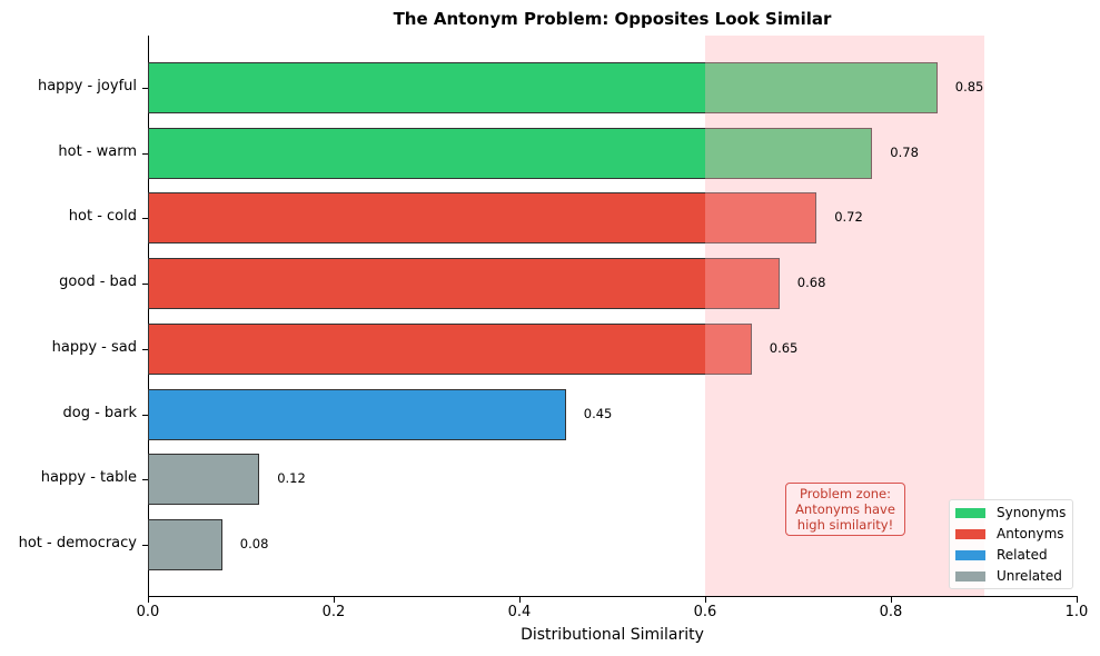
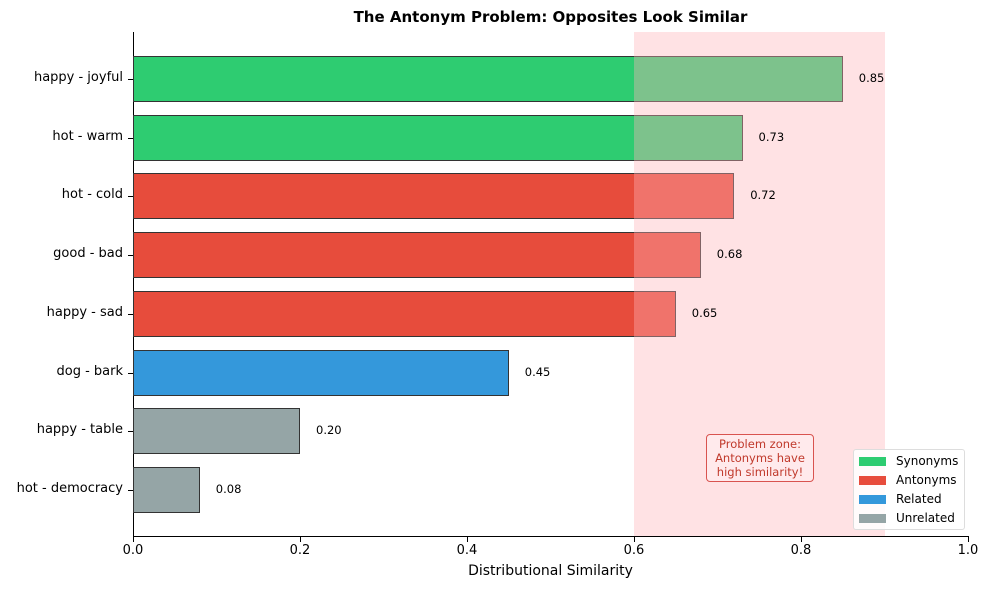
hot - warm: 0.78 -> 0.73
happy - table: 0.12 -> 0.20
